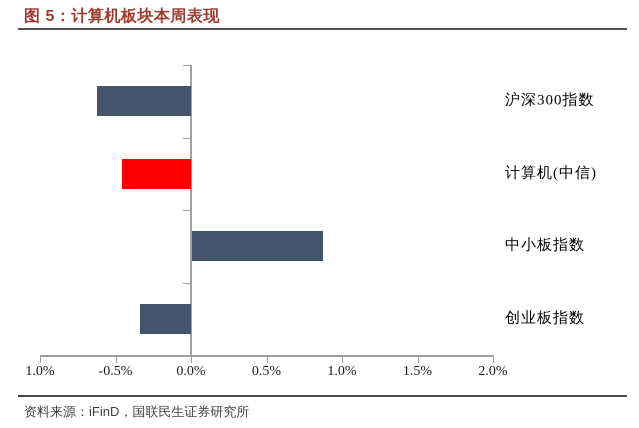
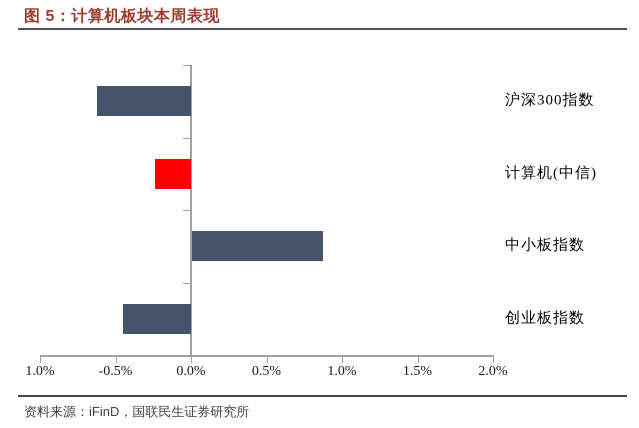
计算机(中信): -0.46% -> -0.24%
创业板指数: -0.34% -> -0.45%
